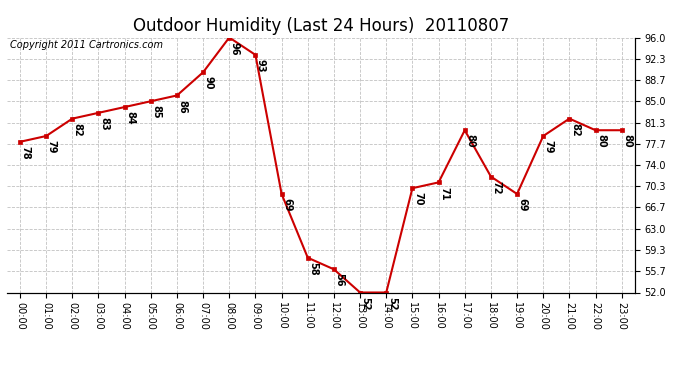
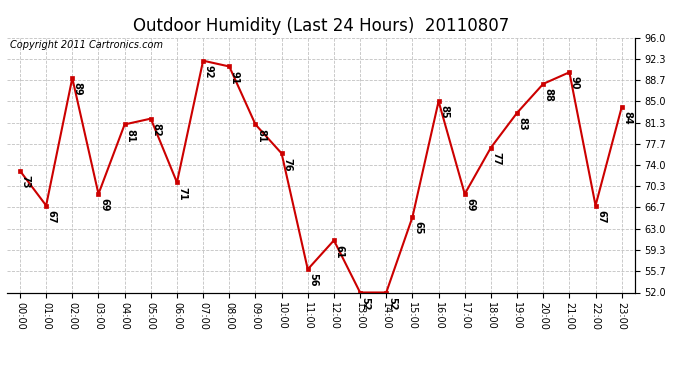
00:00: 78 -> 73
01:00: 79 -> 67
02:00: 82 -> 89
03:00: 83 -> 69
04:00: 84 -> 81
05:00: 85 -> 82
06:00: 86 -> 71
07:00: 90 -> 92
08:00: 96 -> 91
09:00: 93 -> 81
10:00: 69 -> 76
11:00: 58 -> 56
12:00: 56 -> 61
15:00: 70 -> 65
16:00: 71 -> 85
17:00: 80 -> 69
18:00: 72 -> 77
19:00: 69 -> 83
20:00: 79 -> 88
21:00: 82 -> 90
22:00: 80 -> 67
23:00: 80 -> 84
